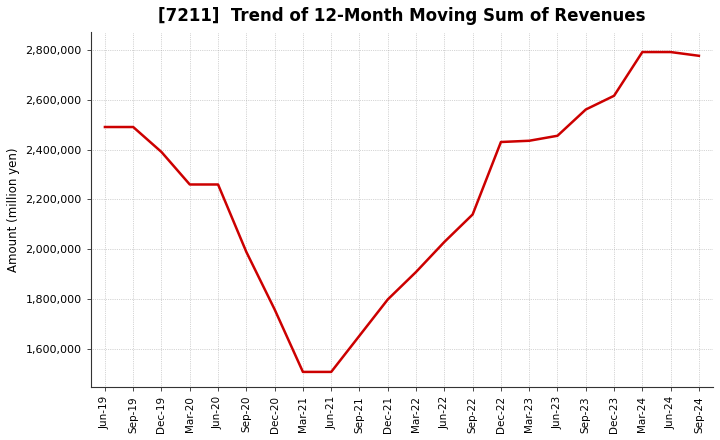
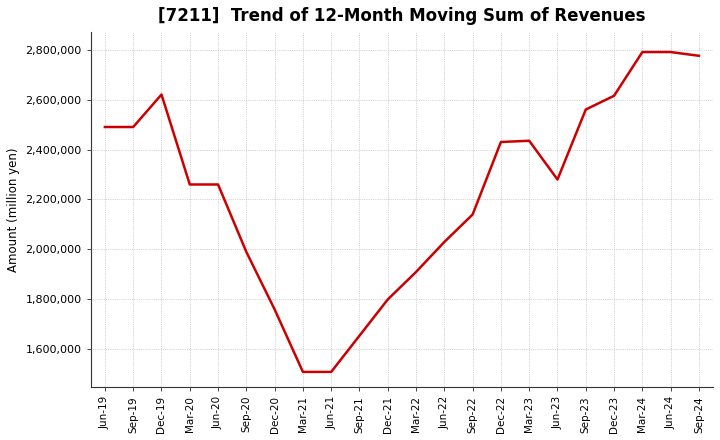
Dec-19: 2,390,000 -> 2,620,000
Jun-23: 2,455,000 -> 2,280,000
